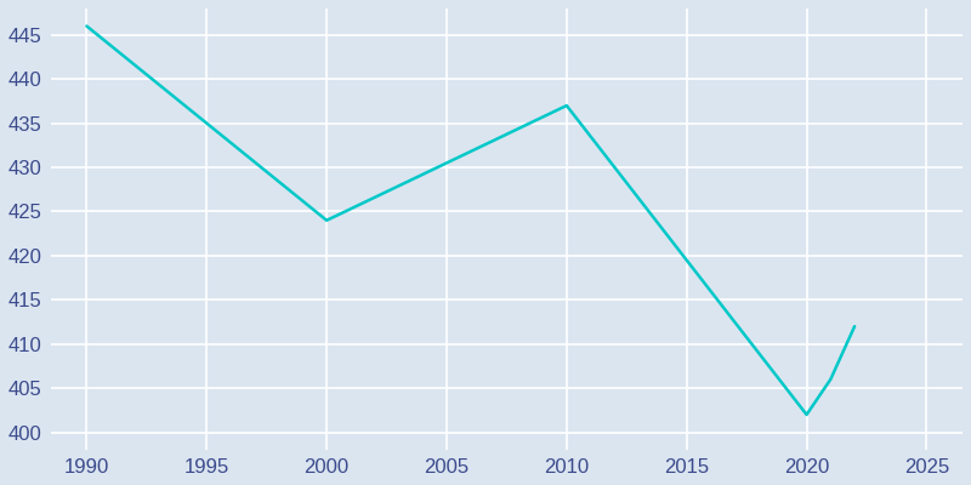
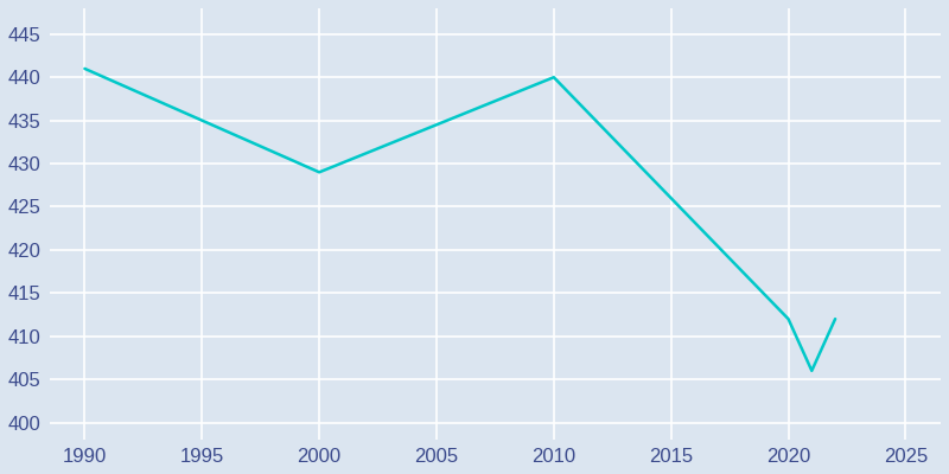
1990: 446 -> 441
2000: 424 -> 429
2010: 437 -> 440
2020: 402 -> 412
